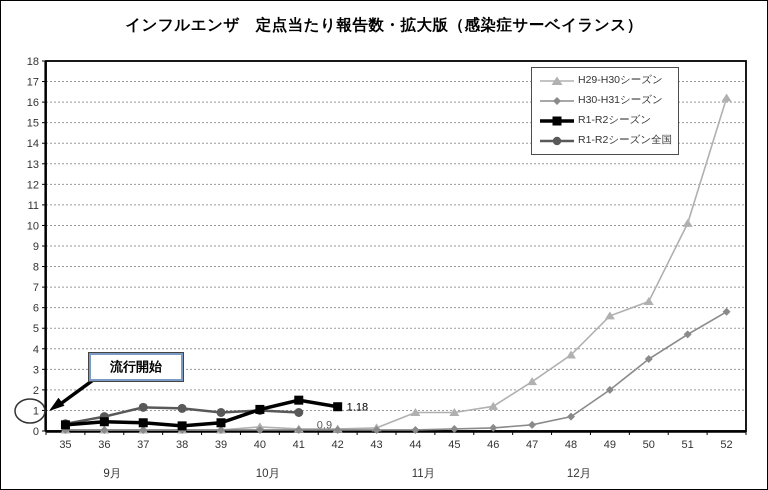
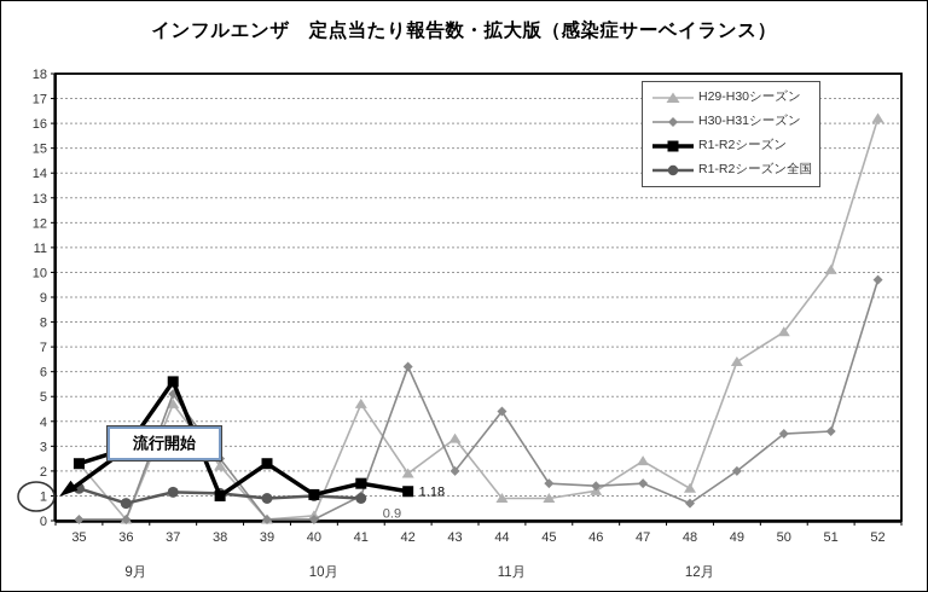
H29-H30シーズン/35: 0.1 -> 2.3
R1-R2シーズン/35: 0.3 -> 2.3
R1-R2シーズン全国/35: 0.3 -> 1.3
R1-R2シーズン/36: 0.5 -> 2.9
H29-H30シーズン/37: 0.1 -> 4.7
H30-H31シーズン/37: 0.1 -> 5.1
R1-R2シーズン/37: 0.4 -> 5.6
H29-H30シーズン/38: 0.1 -> 2.2
H30-H31シーズン/38: 0.1 -> 2.5
R1-R2シーズン/38: 0.2 -> 1.0
R1-R2シーズン/39: 0.4 -> 2.3
H29-H30シーズン/41: 0.1 -> 4.7
H30-H31シーズン/41: 0.1 -> 1.0
H29-H30シーズン/42: 0.1 -> 1.9
H30-H31シーズン/42: 0.1 -> 6.2
H29-H30シーズン/43: 0.1 -> 3.3
H30-H31シーズン/43: 0.1 -> 2.0
H30-H31シーズン/44: 0.1 -> 4.4
H30-H31シーズン/45: 0.1 -> 1.5
H30-H31シーズン/46: 0.1 -> 1.4
H30-H31シーズン/47: 0.3 -> 1.5
H29-H30シーズン/48: 3.7 -> 1.3
H29-H30シーズン/49: 5.6 -> 6.4
H29-H30シーズン/50: 6.3 -> 7.6
H30-H31シーズン/51: 4.7 -> 3.6
H30-H31シーズン/52: 5.8 -> 9.7
